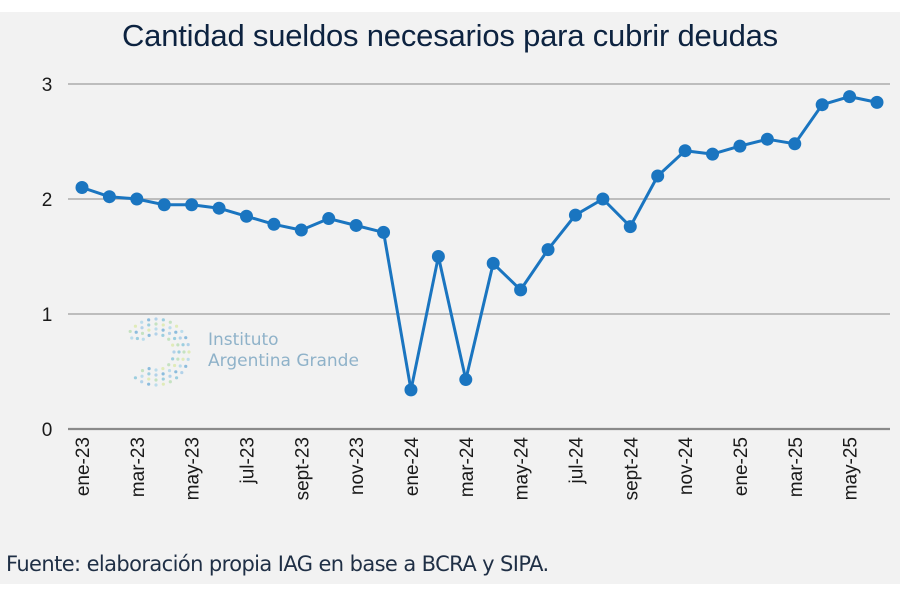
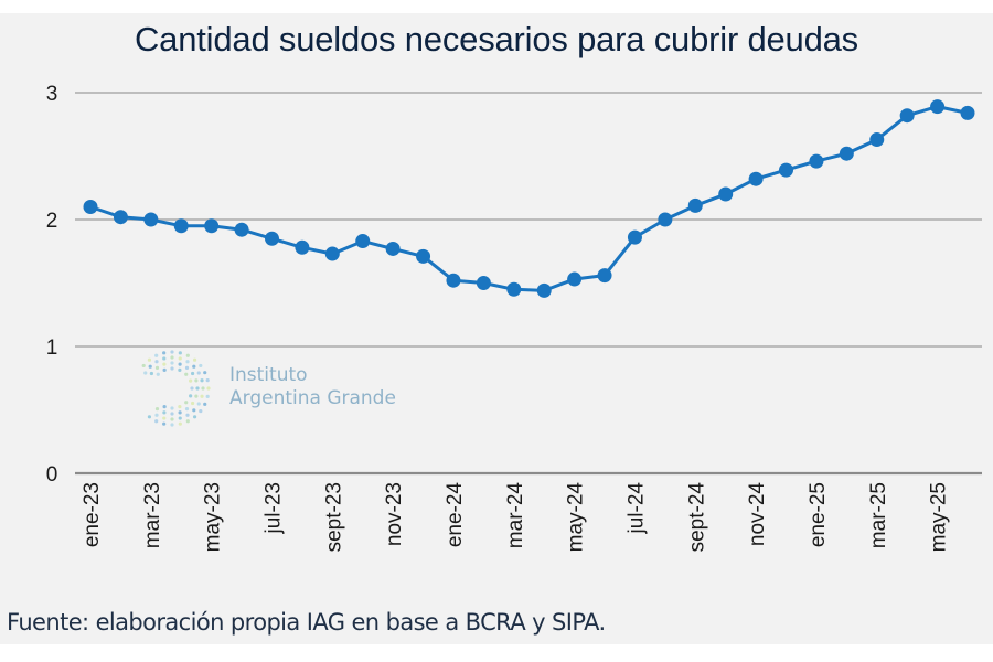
ene-24: 0.34 -> 1.52
mar-24: 0.43 -> 1.45
may-24: 1.21 -> 1.53
sept-24: 1.76 -> 2.11
nov-24: 2.42 -> 2.32
mar-25: 2.48 -> 2.63
